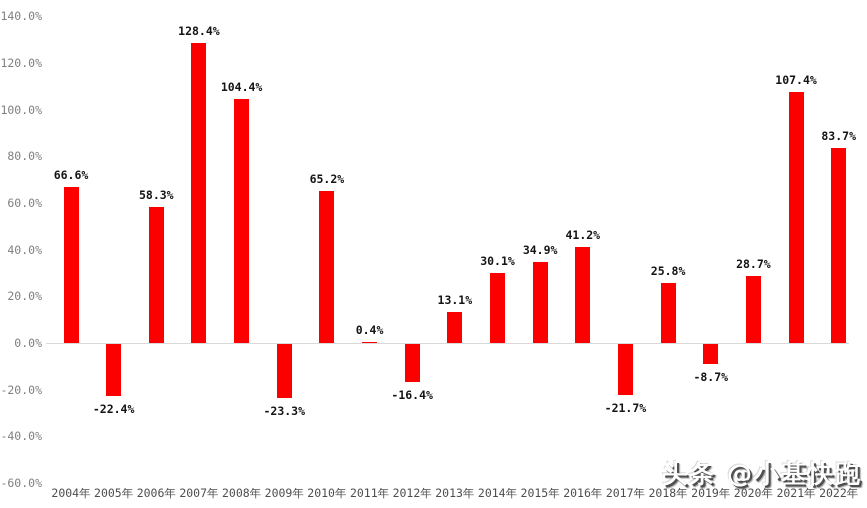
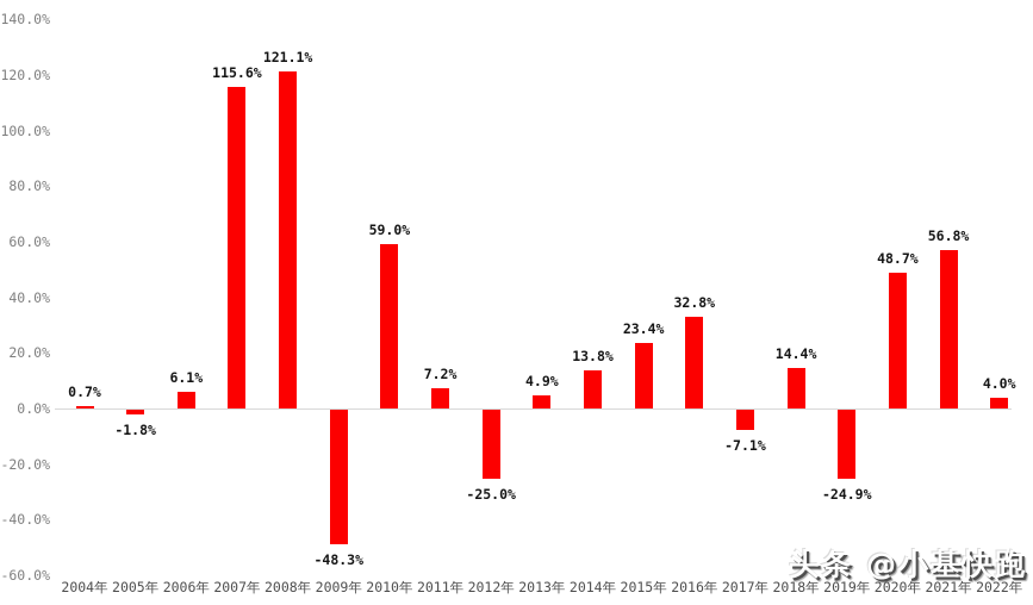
2004年: 66.6% -> 0.7%
2005年: -22.4% -> -1.8%
2006年: 58.3% -> 6.1%
2007年: 128.4% -> 115.6%
2008年: 104.4% -> 121.1%
2009年: -23.3% -> -48.3%
2010年: 65.2% -> 59.0%
2011年: 0.4% -> 7.2%
2012年: -16.4% -> -25.0%
2013年: 13.1% -> 4.9%
2014年: 30.1% -> 13.8%
2015年: 34.9% -> 23.4%
2016年: 41.2% -> 32.8%
2017年: -21.7% -> -7.1%
2018年: 25.8% -> 14.4%
2019年: -8.7% -> -24.9%
2020年: 28.7% -> 48.7%
2021年: 107.4% -> 56.8%
2022年: 83.7% -> 4.0%
